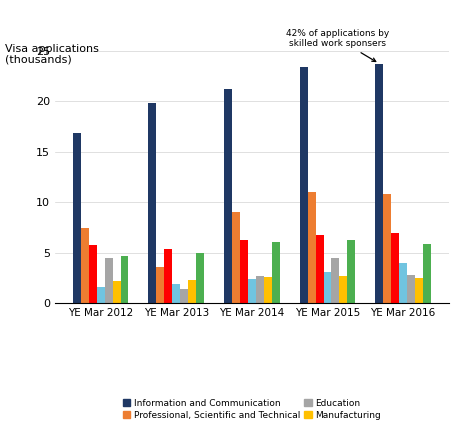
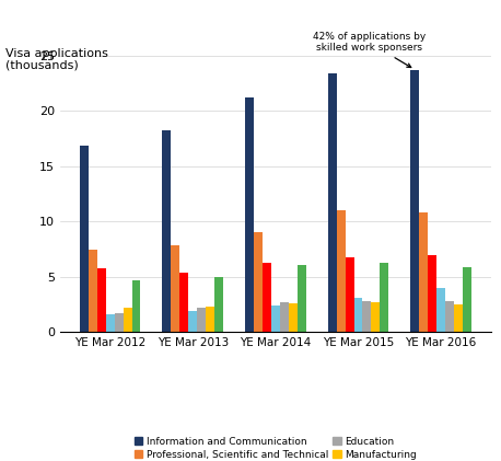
Education/YE Mar 2012: 4.5 -> 1.7
Information and Communication/YE Mar 2013: 19.8 -> 18.2
Professional, Scientific and Technical/YE Mar 2013: 3.6 -> 7.8
Education/YE Mar 2013: 1.4 -> 2.2
Education/YE Mar 2015: 4.5 -> 2.8
